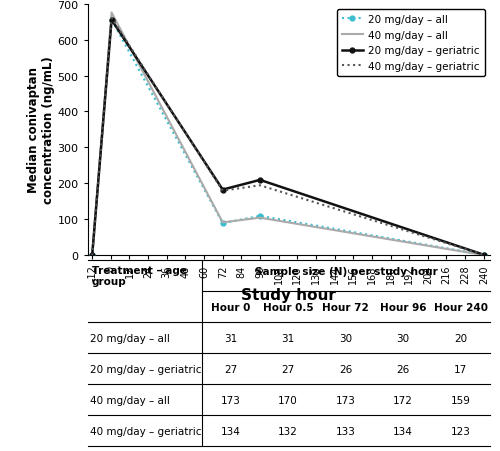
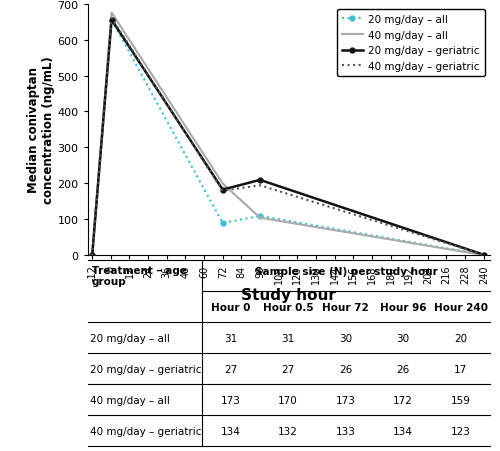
40 mg/day – all/72: 92 -> 200
